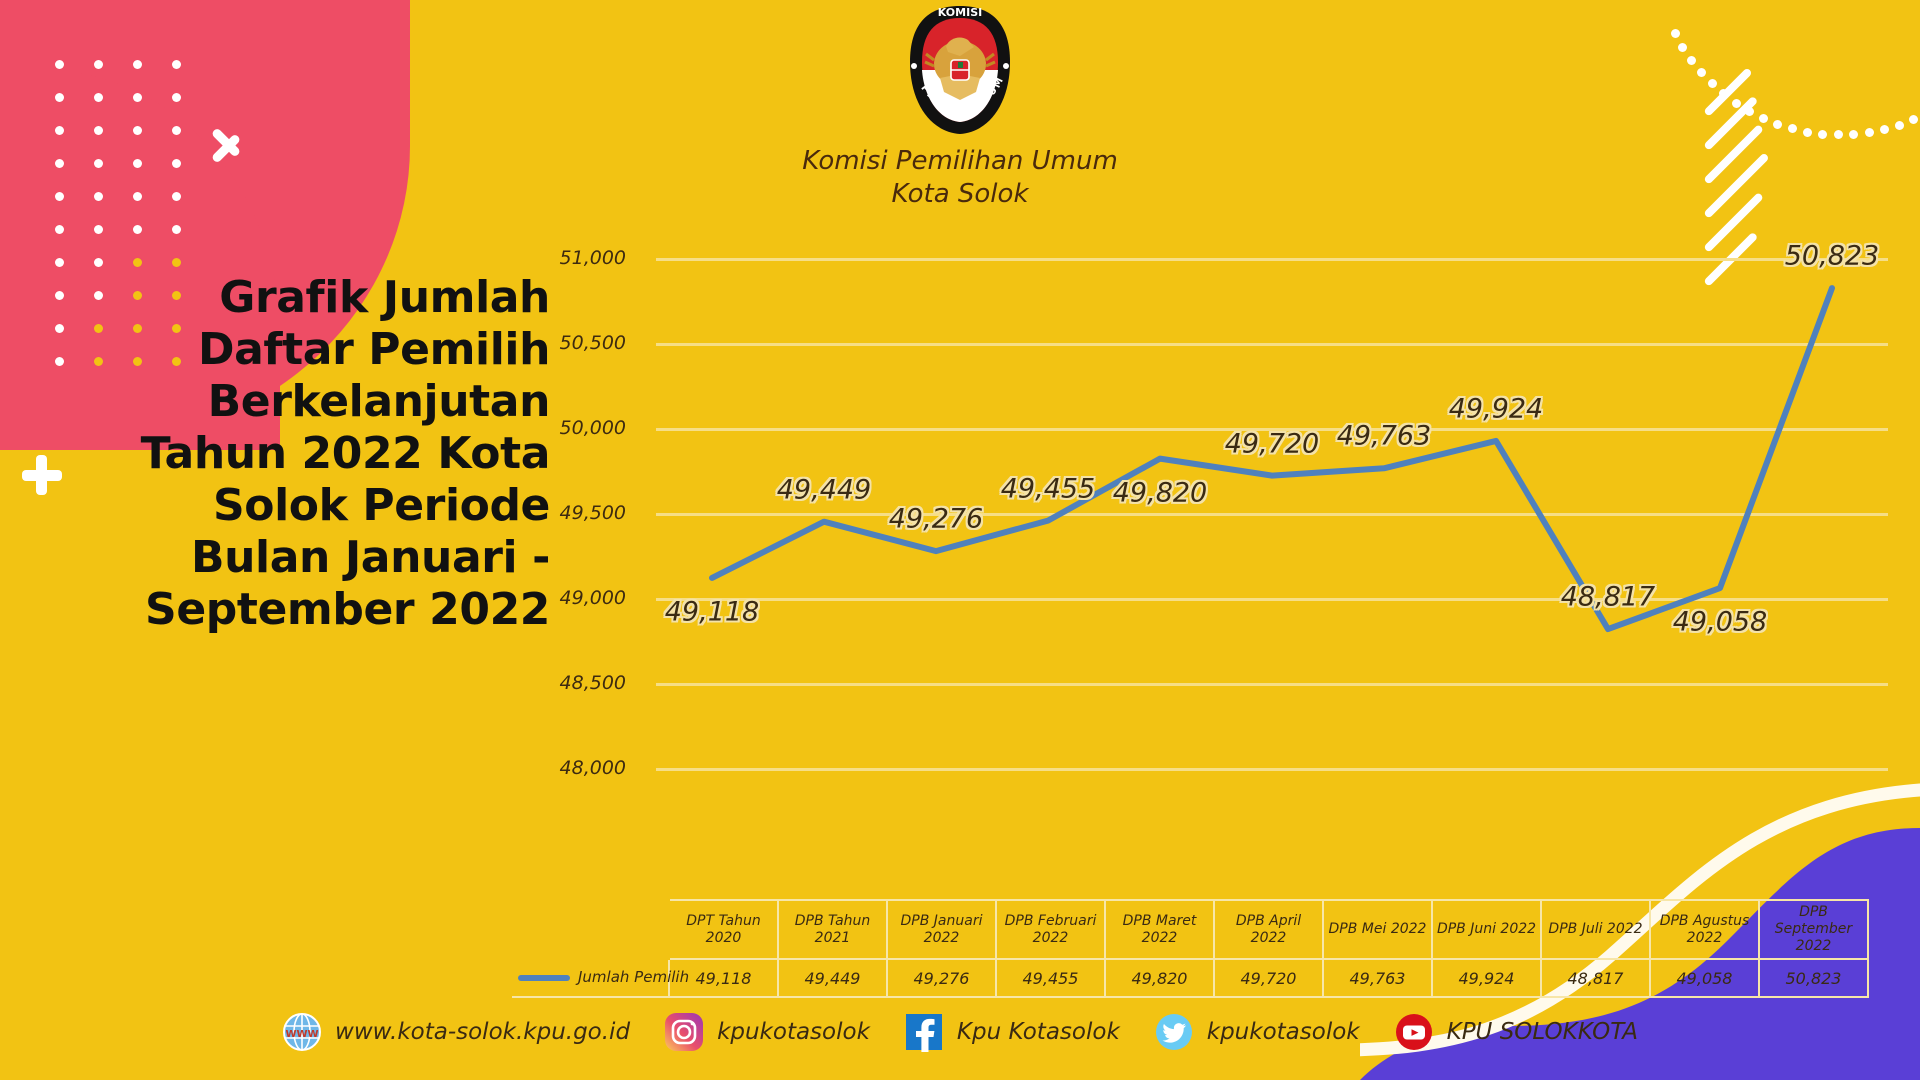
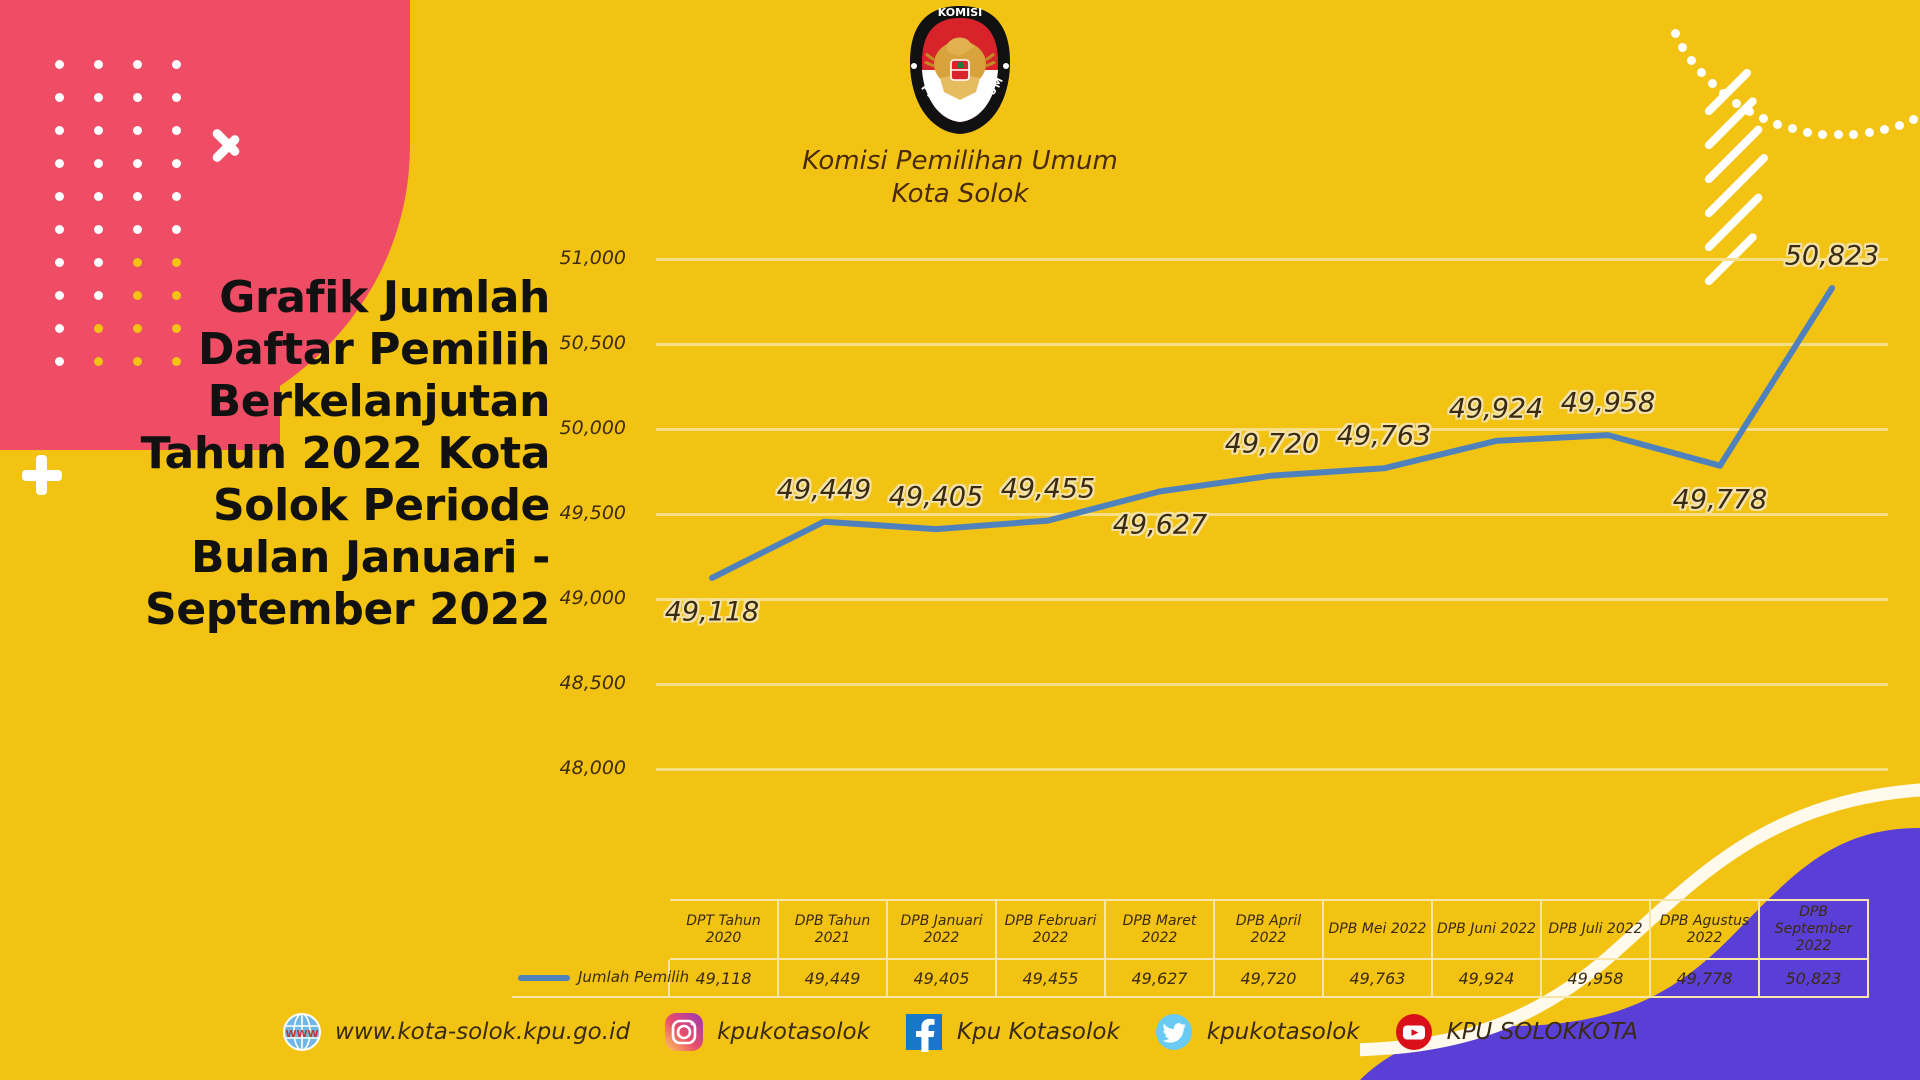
DPB Januari 2022: 49,276 -> 49,405
DPB Maret 2022: 49,820 -> 49,627
DPB Juli 2022: 48,817 -> 49,958
DPB Agustus 2022: 49,058 -> 49,778
